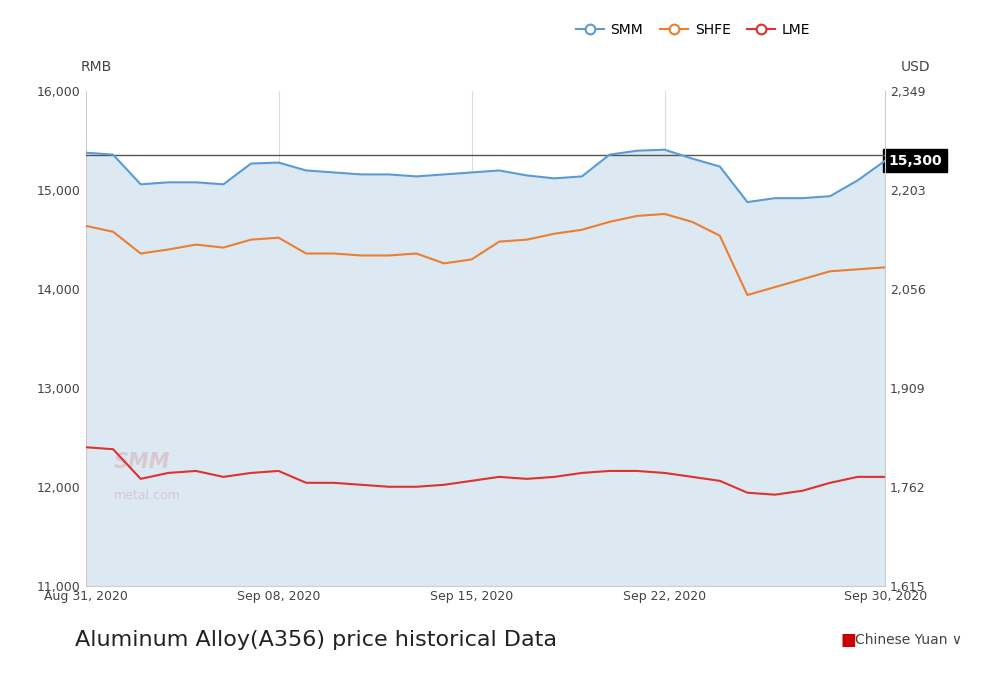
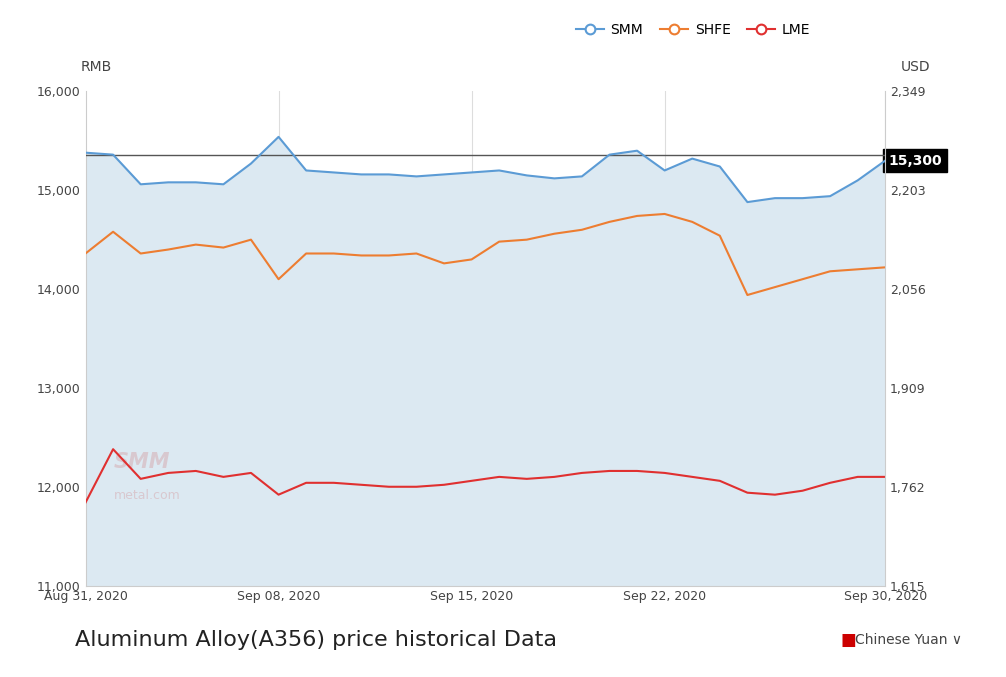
SHFE/Aug 31, 2020: 14,640 -> 14,360
LME/Aug 31, 2020: 12,400 -> 11,840
SMM/Sep 08, 2020: 15,280 -> 15,540
SHFE/Sep 08, 2020: 14,520 -> 14,100
LME/Sep 08, 2020: 12,160 -> 11,920
SMM/Sep 22, 2020: 15,410 -> 15,200
